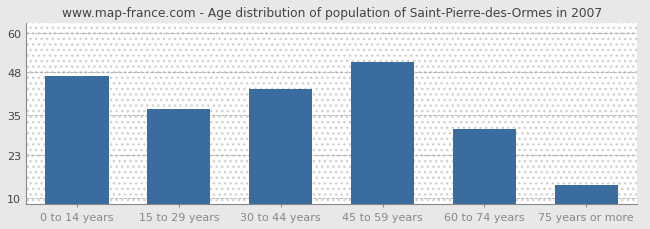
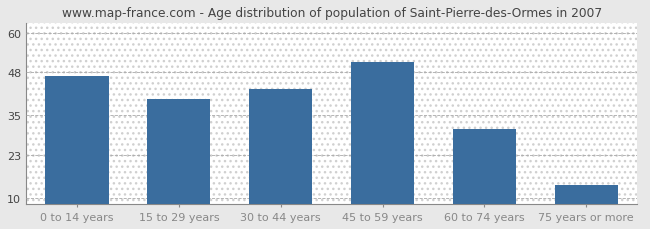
15 to 29 years: 37 -> 40
